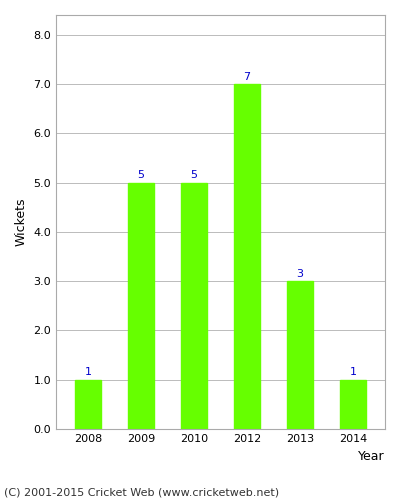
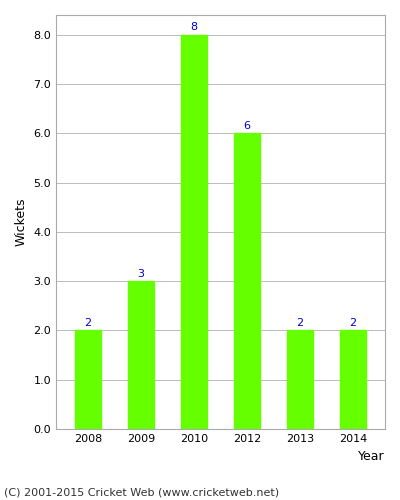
2008: 1 -> 2
2009: 5 -> 3
2010: 5 -> 8
2012: 7 -> 6
2013: 3 -> 2
2014: 1 -> 2
